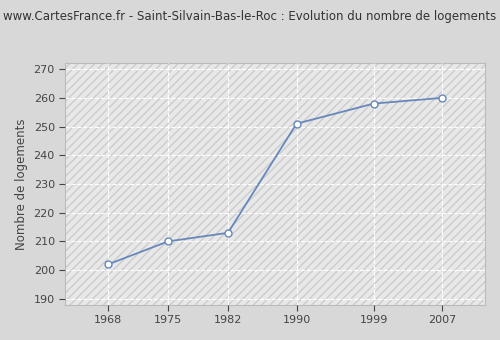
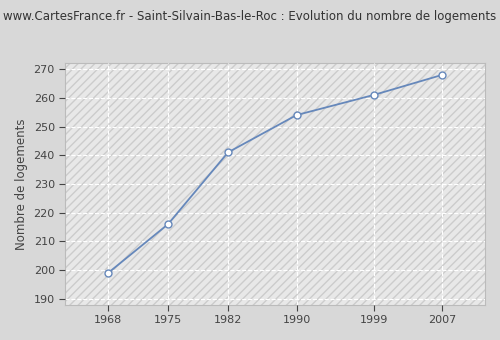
1968: 202 -> 199
1975: 210 -> 216
1982: 213 -> 241
1990: 251 -> 254
1999: 258 -> 261
2007: 260 -> 268
